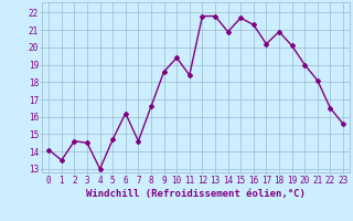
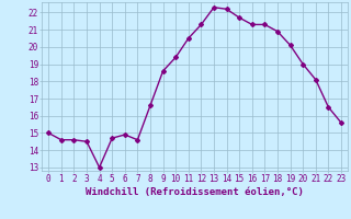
0: 14.1 -> 15.0
1: 13.5 -> 14.6
6: 16.2 -> 14.9
11: 18.4 -> 20.5
12: 21.8 -> 21.3
13: 21.8 -> 22.3
14: 20.9 -> 22.2
17: 20.2 -> 21.3
